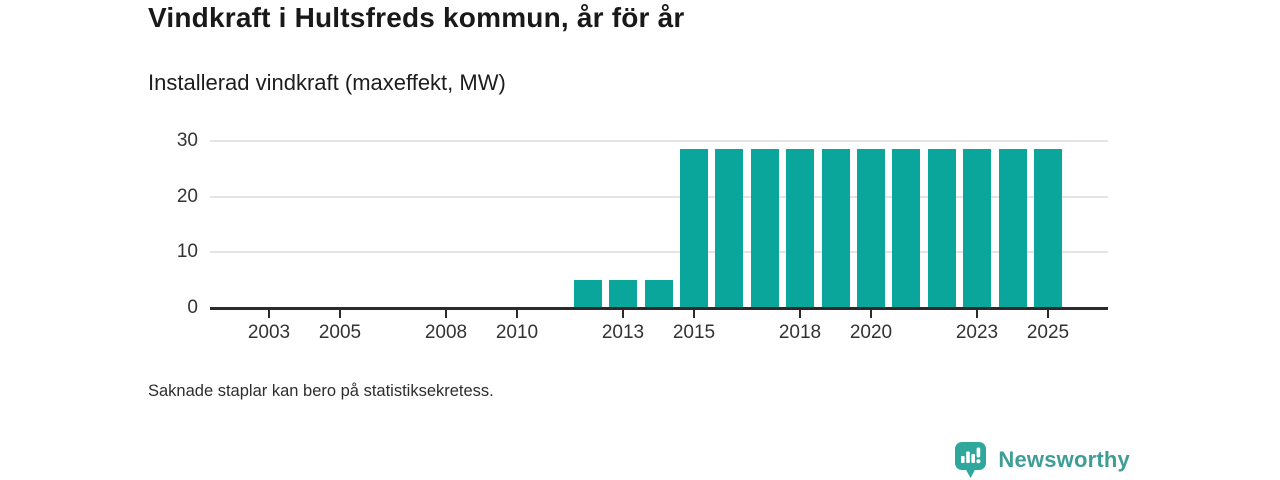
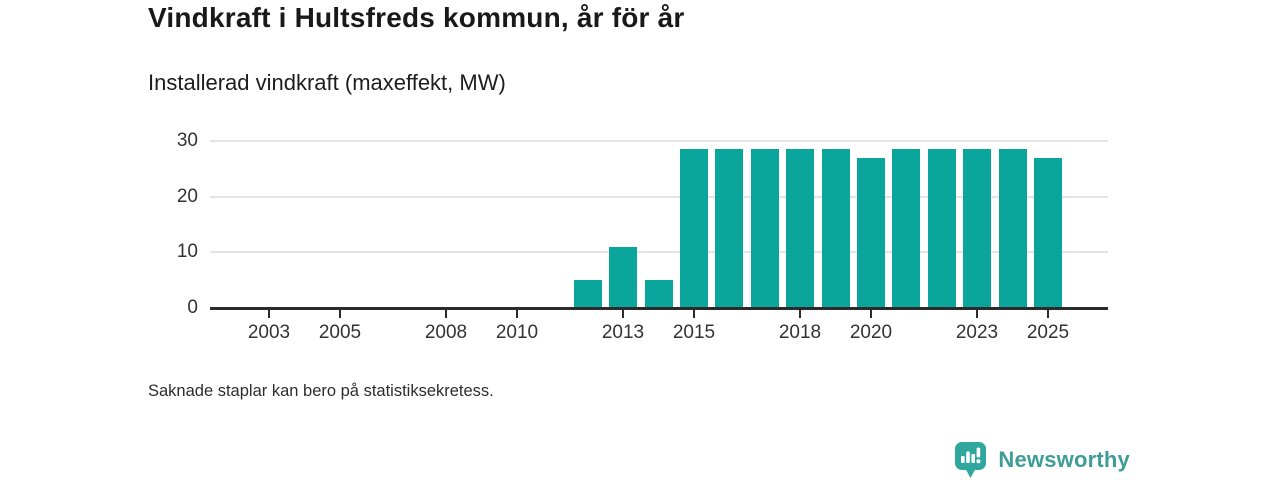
2013: 5 -> 11
2020: 28 -> 27
2025: 28 -> 27
